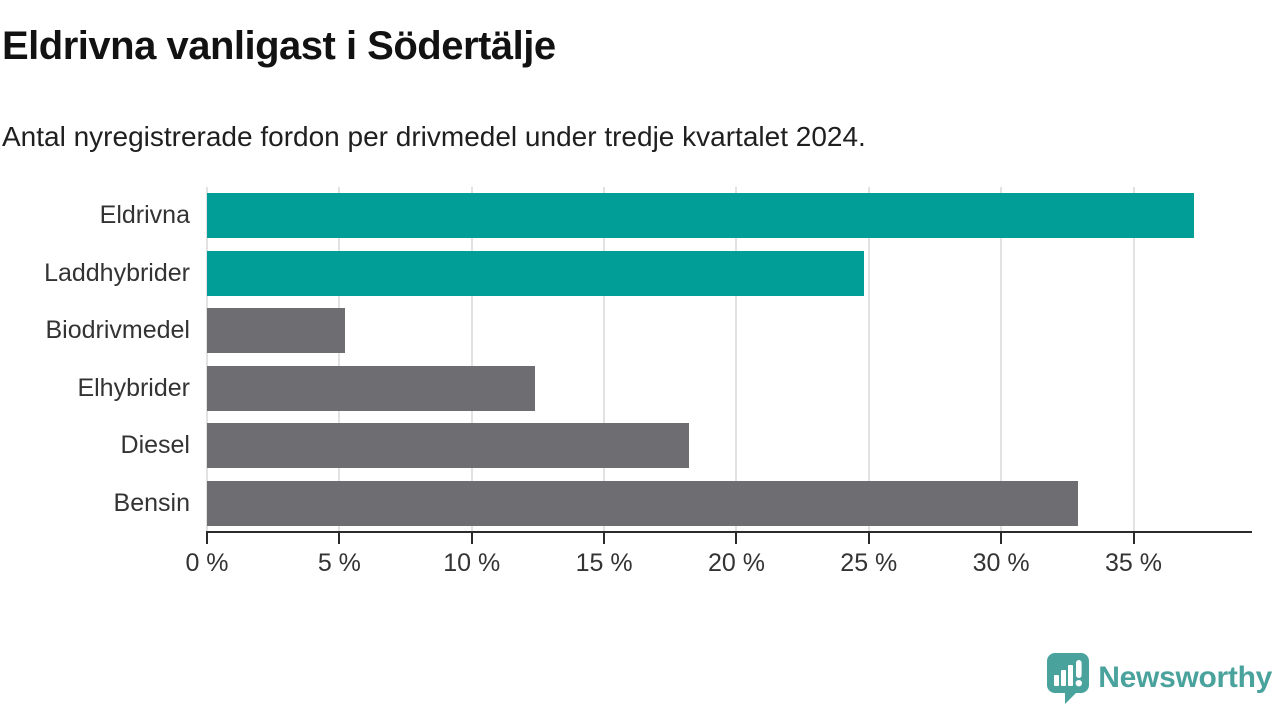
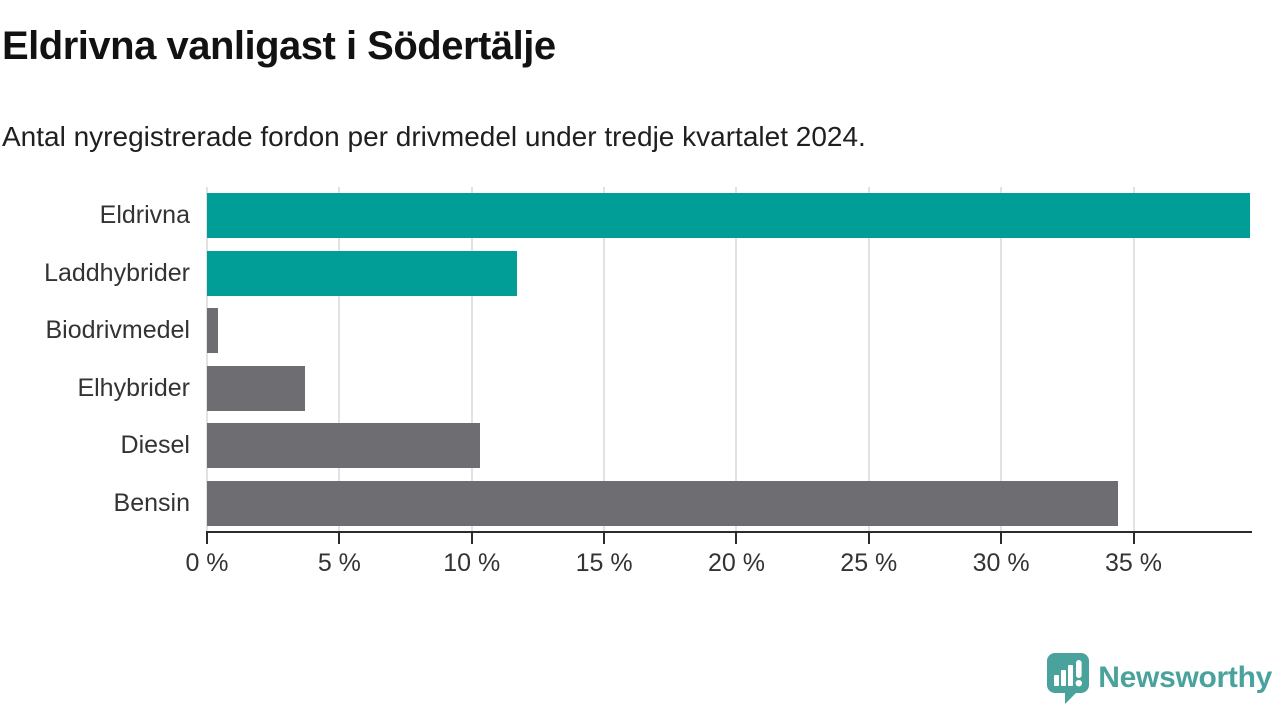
Eldrivna: 37.3% -> 39.4%
Laddhybrider: 24.8% -> 11.7%
Biodrivmedel: 5.2% -> 0.4%
Elhybrider: 12.4% -> 3.7%
Diesel: 18.2% -> 10.3%
Bensin: 32.9% -> 34.4%
